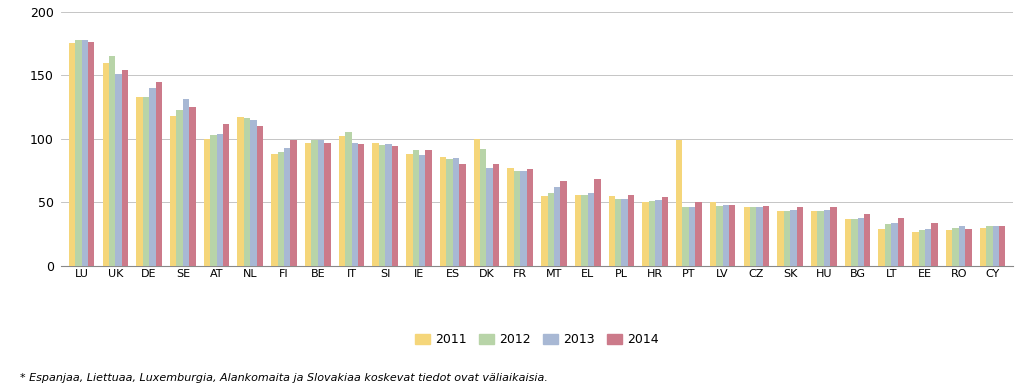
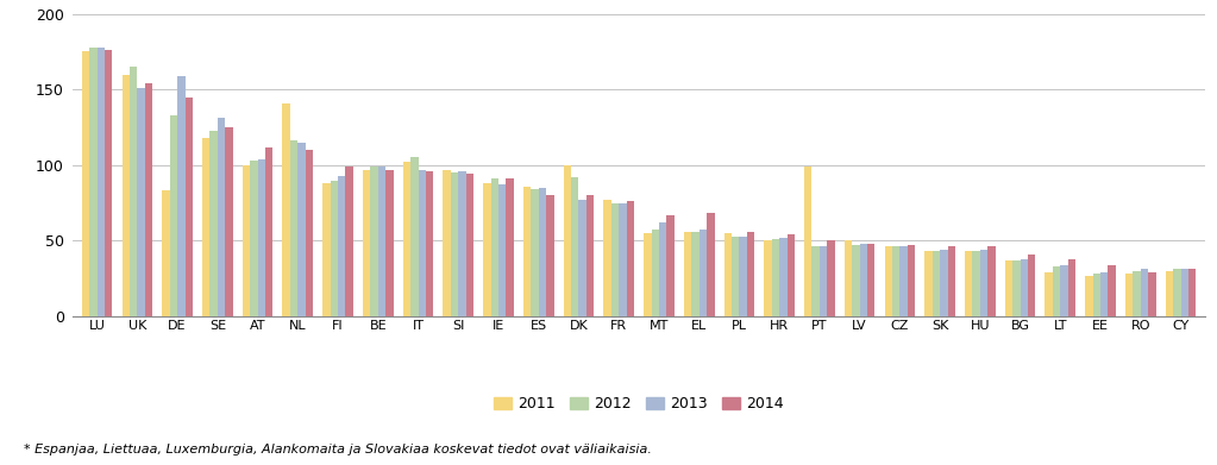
2011/DE: 133 -> 83
2013/DE: 140 -> 159
2011/NL: 117 -> 141
